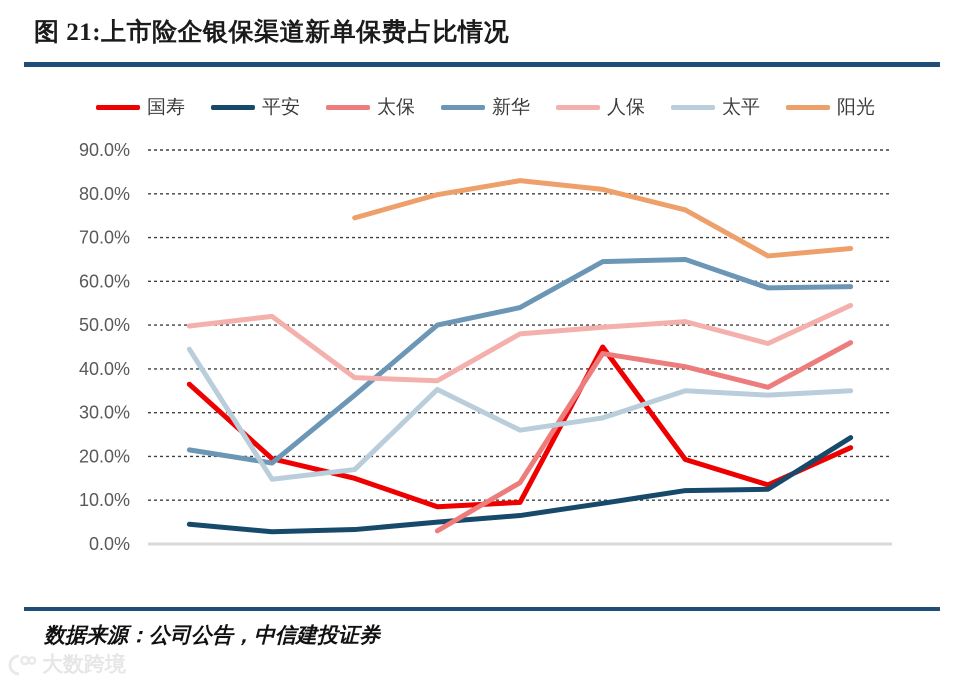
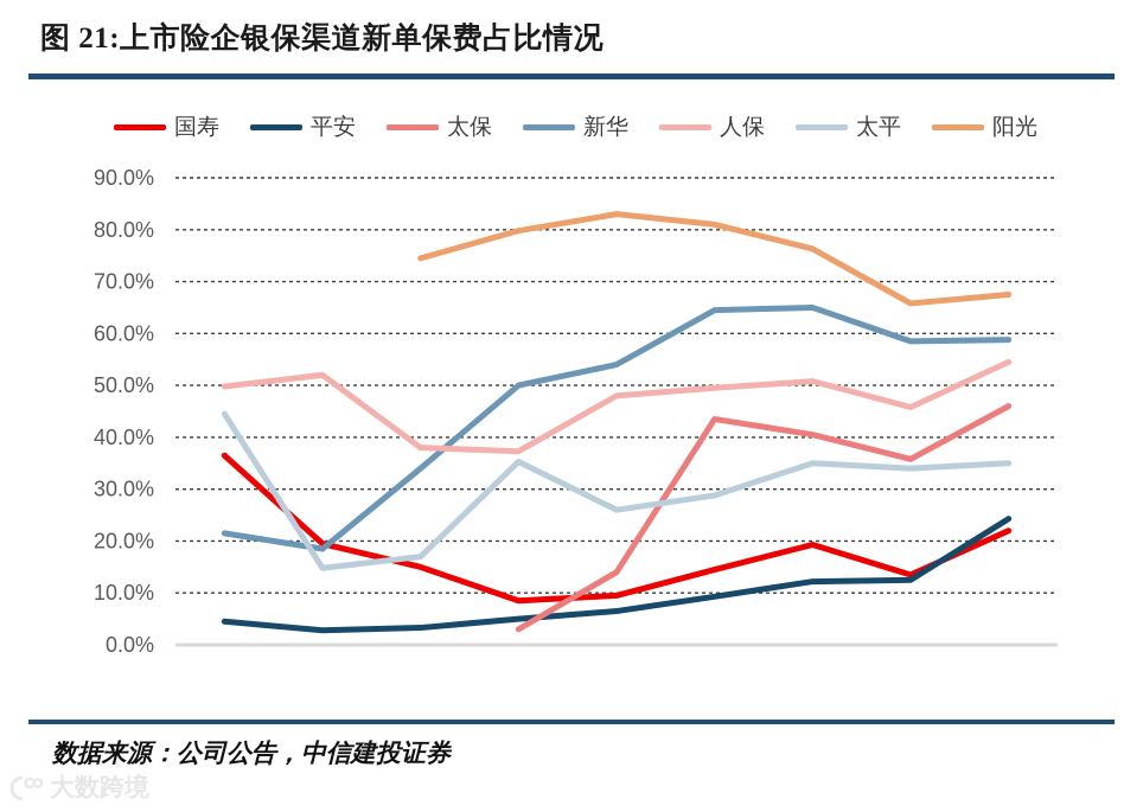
国寿/2022: 45% -> 14%
